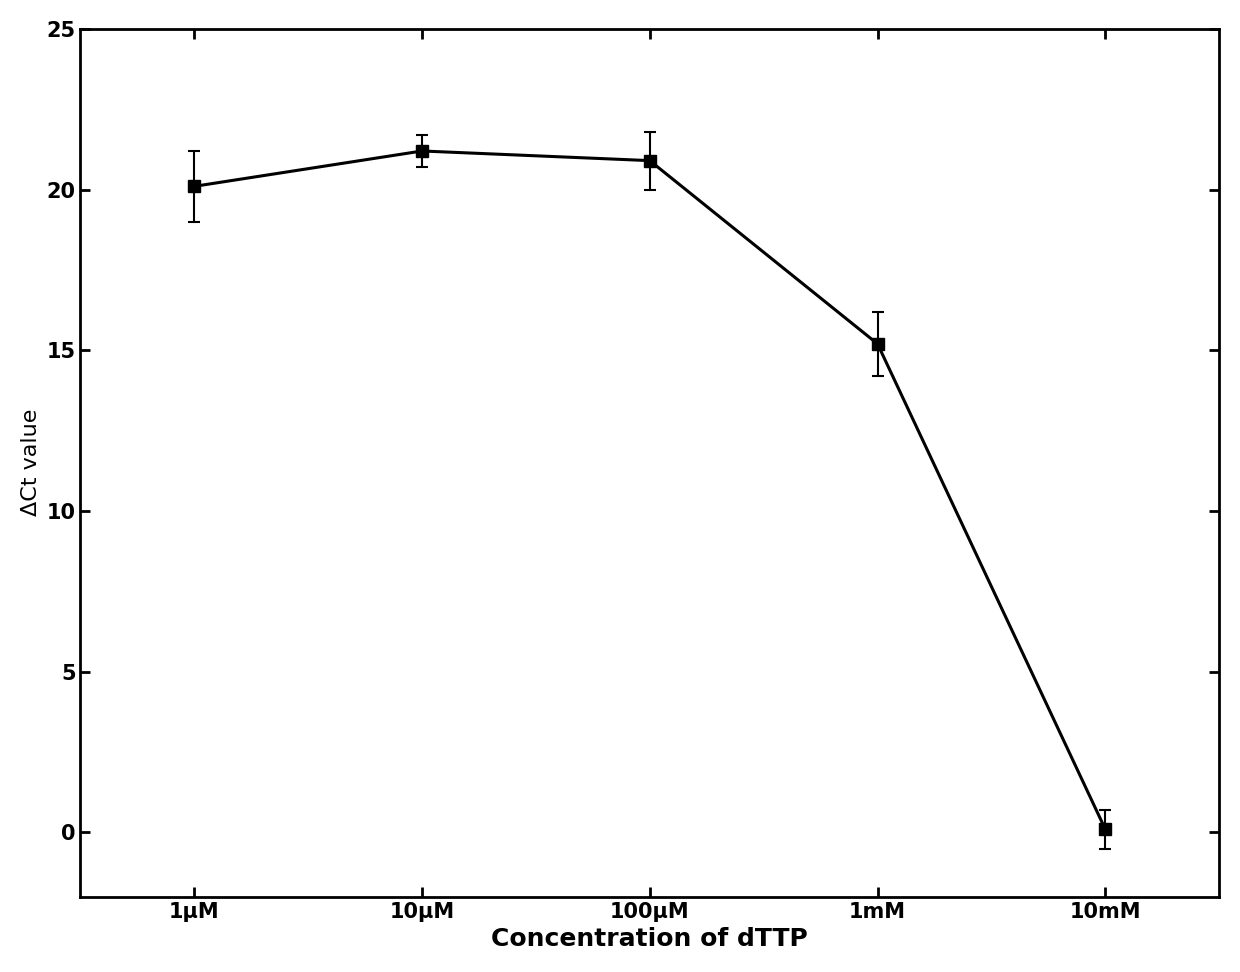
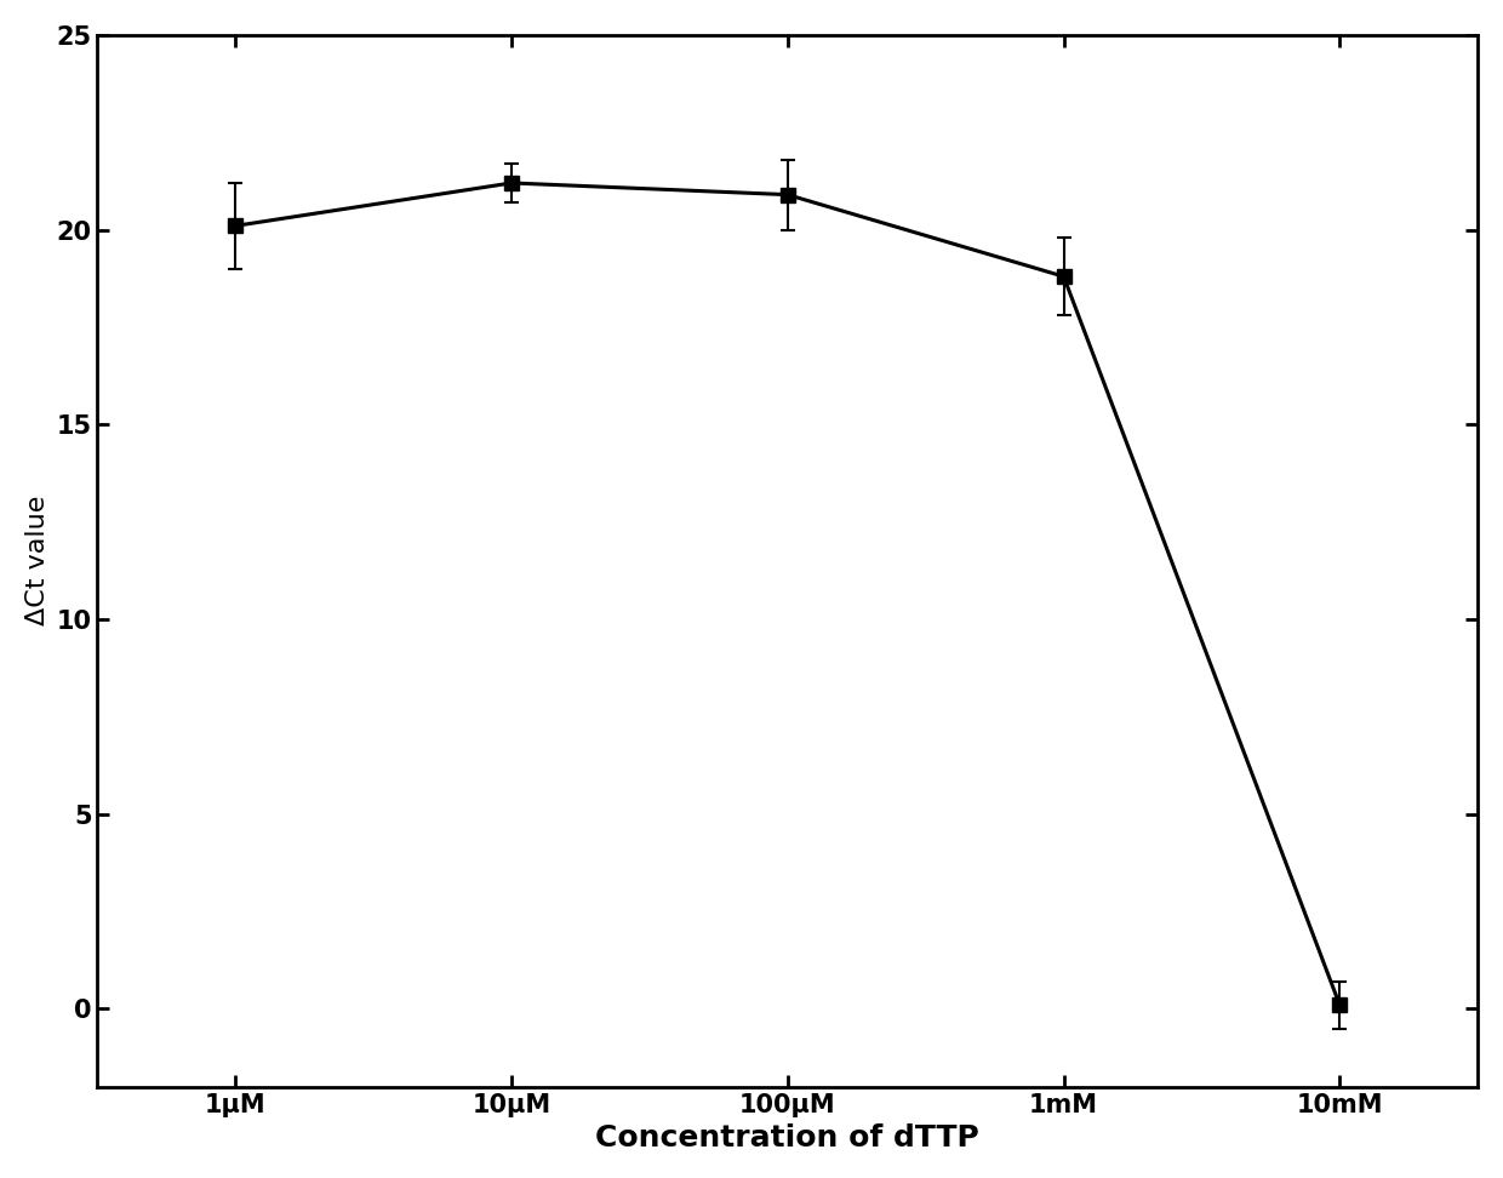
1mM: 15.2 -> 18.8
